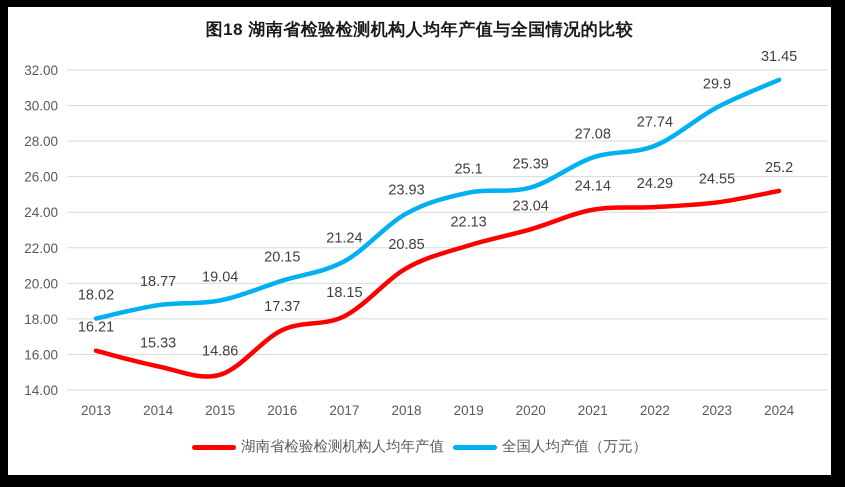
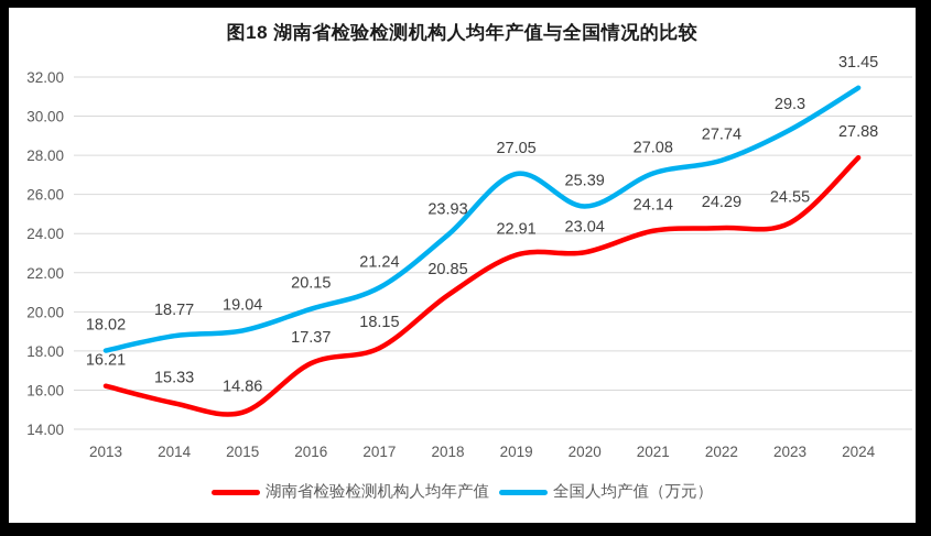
湖南省检验检测机构人均年产值/2019: 22.13 -> 22.91
全国人均产值（万元）/2019: 25.1 -> 27.05
全国人均产值（万元）/2023: 29.9 -> 29.3
湖南省检验检测机构人均年产值/2024: 25.2 -> 27.88
